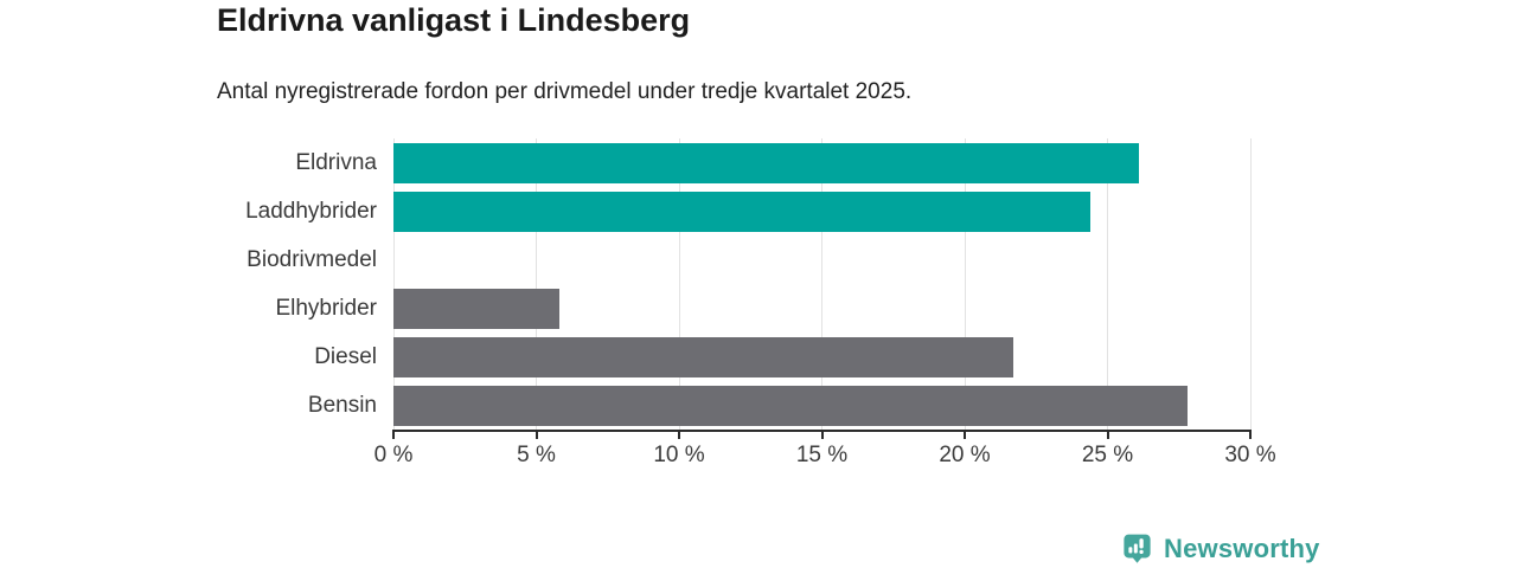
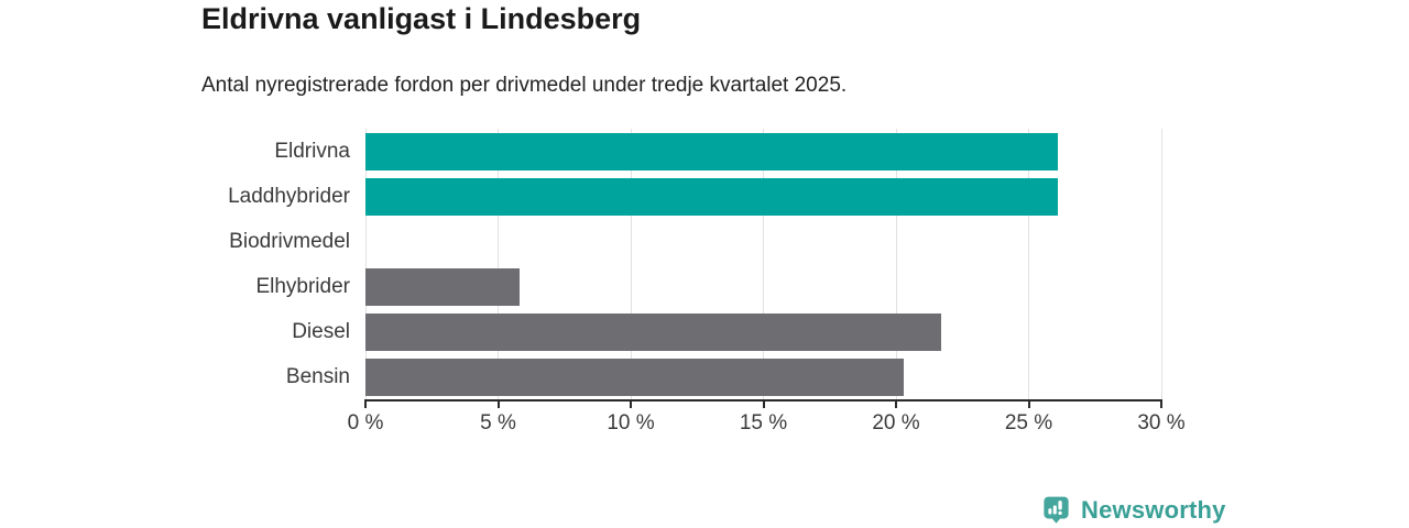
Laddhybrider: 24.4% -> 26.1%
Bensin: 27.8% -> 20.3%
